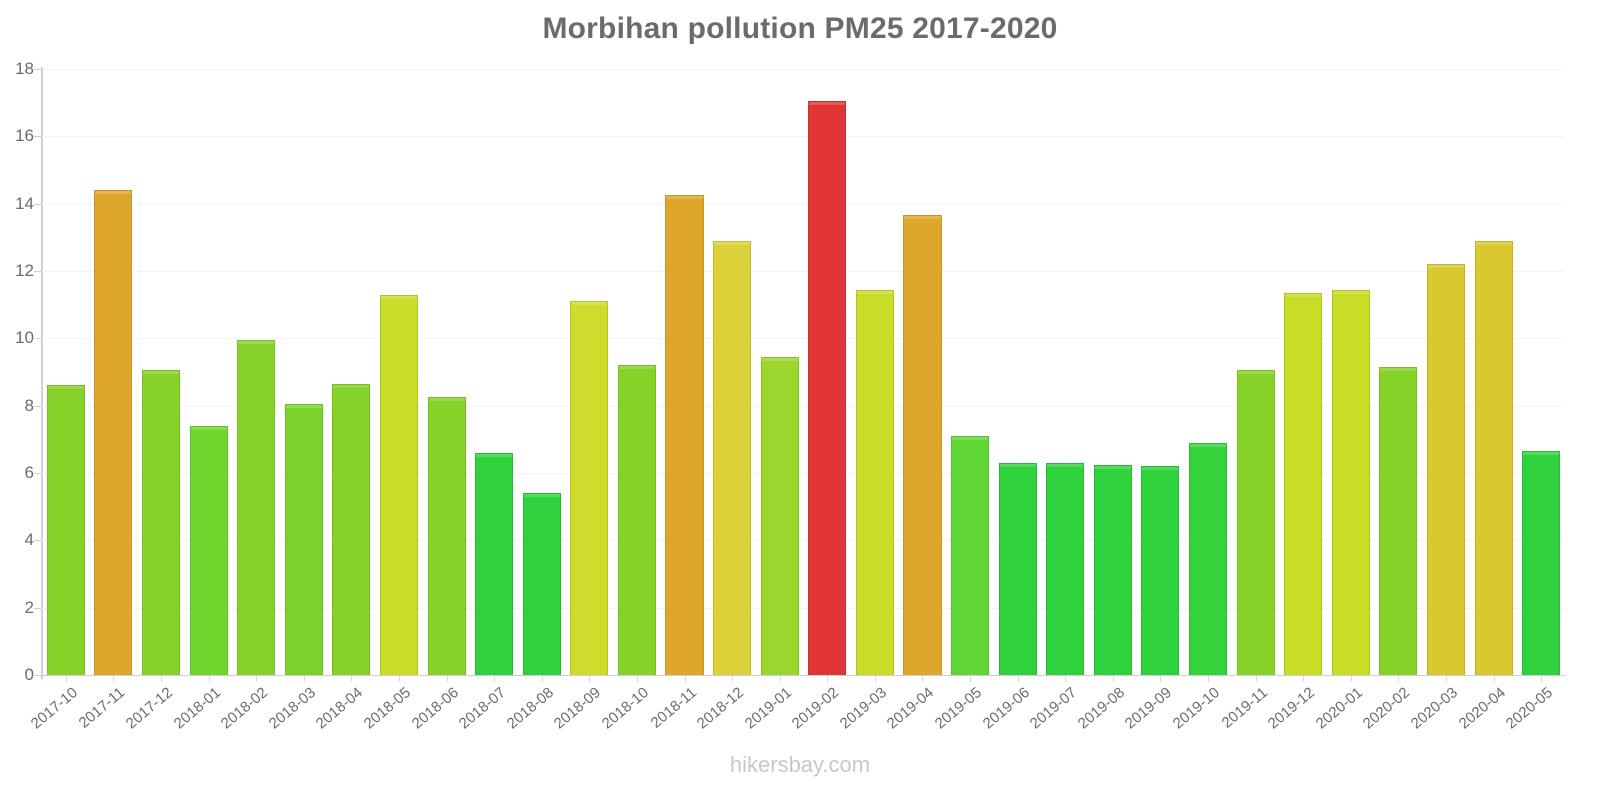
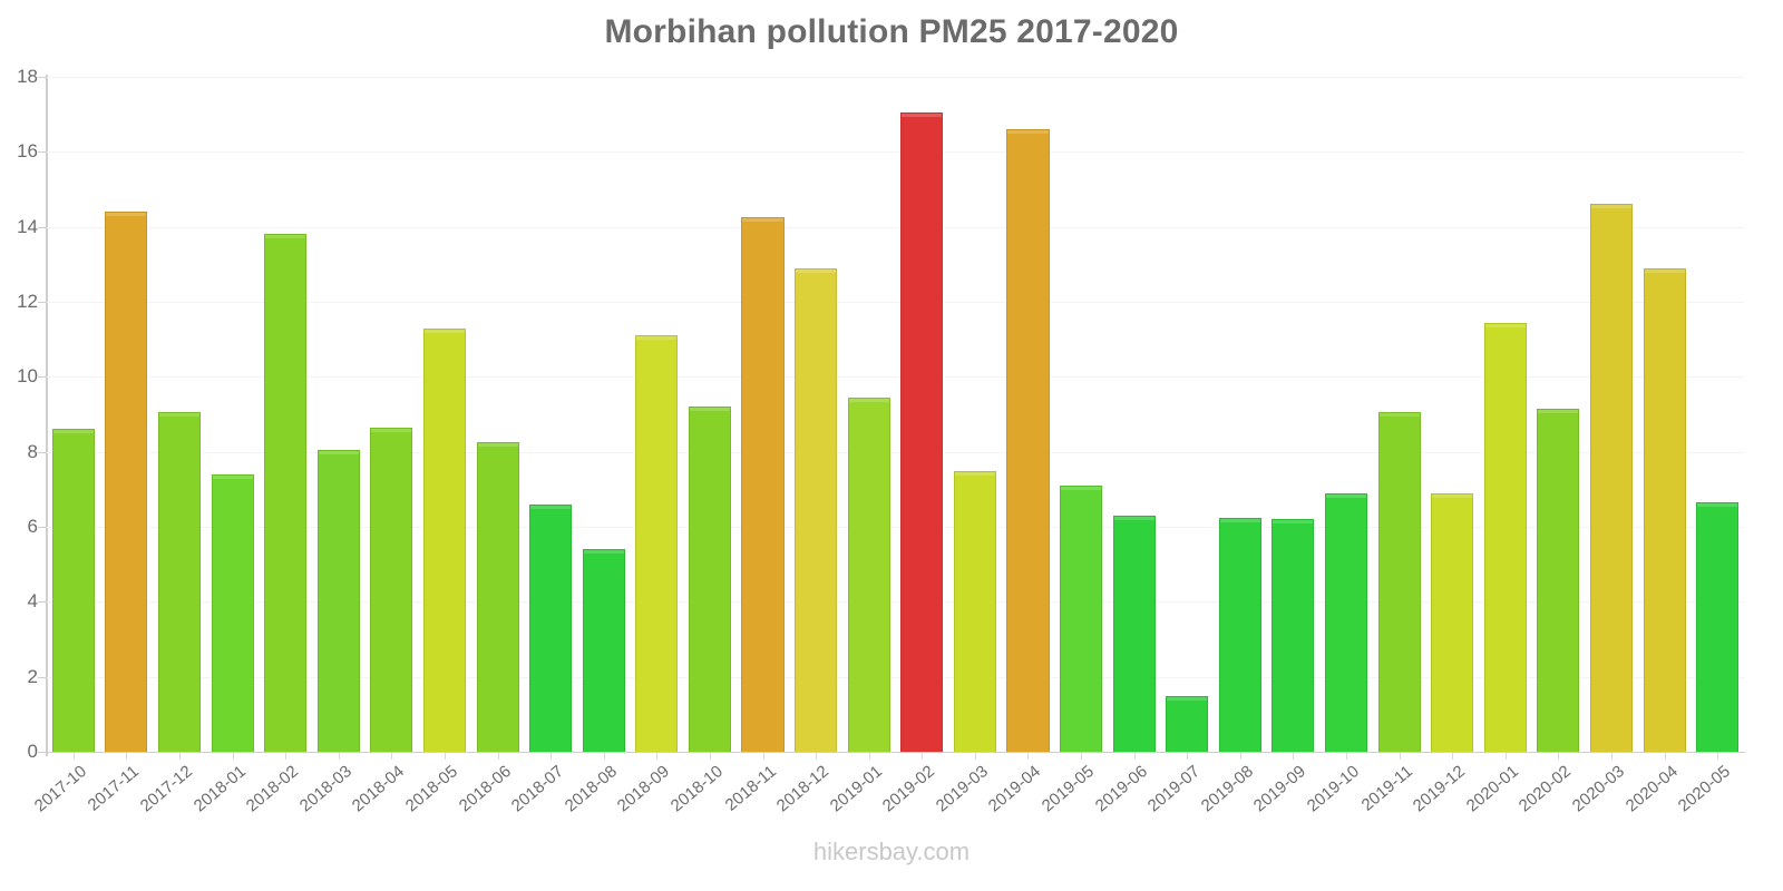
2018-02: 9.9 -> 13.8
2019-03: 11.4 -> 7.5
2019-04: 13.7 -> 16.6
2019-07: 6.3 -> 1.5
2019-12: 11.3 -> 6.9
2020-03: 12.2 -> 14.6
